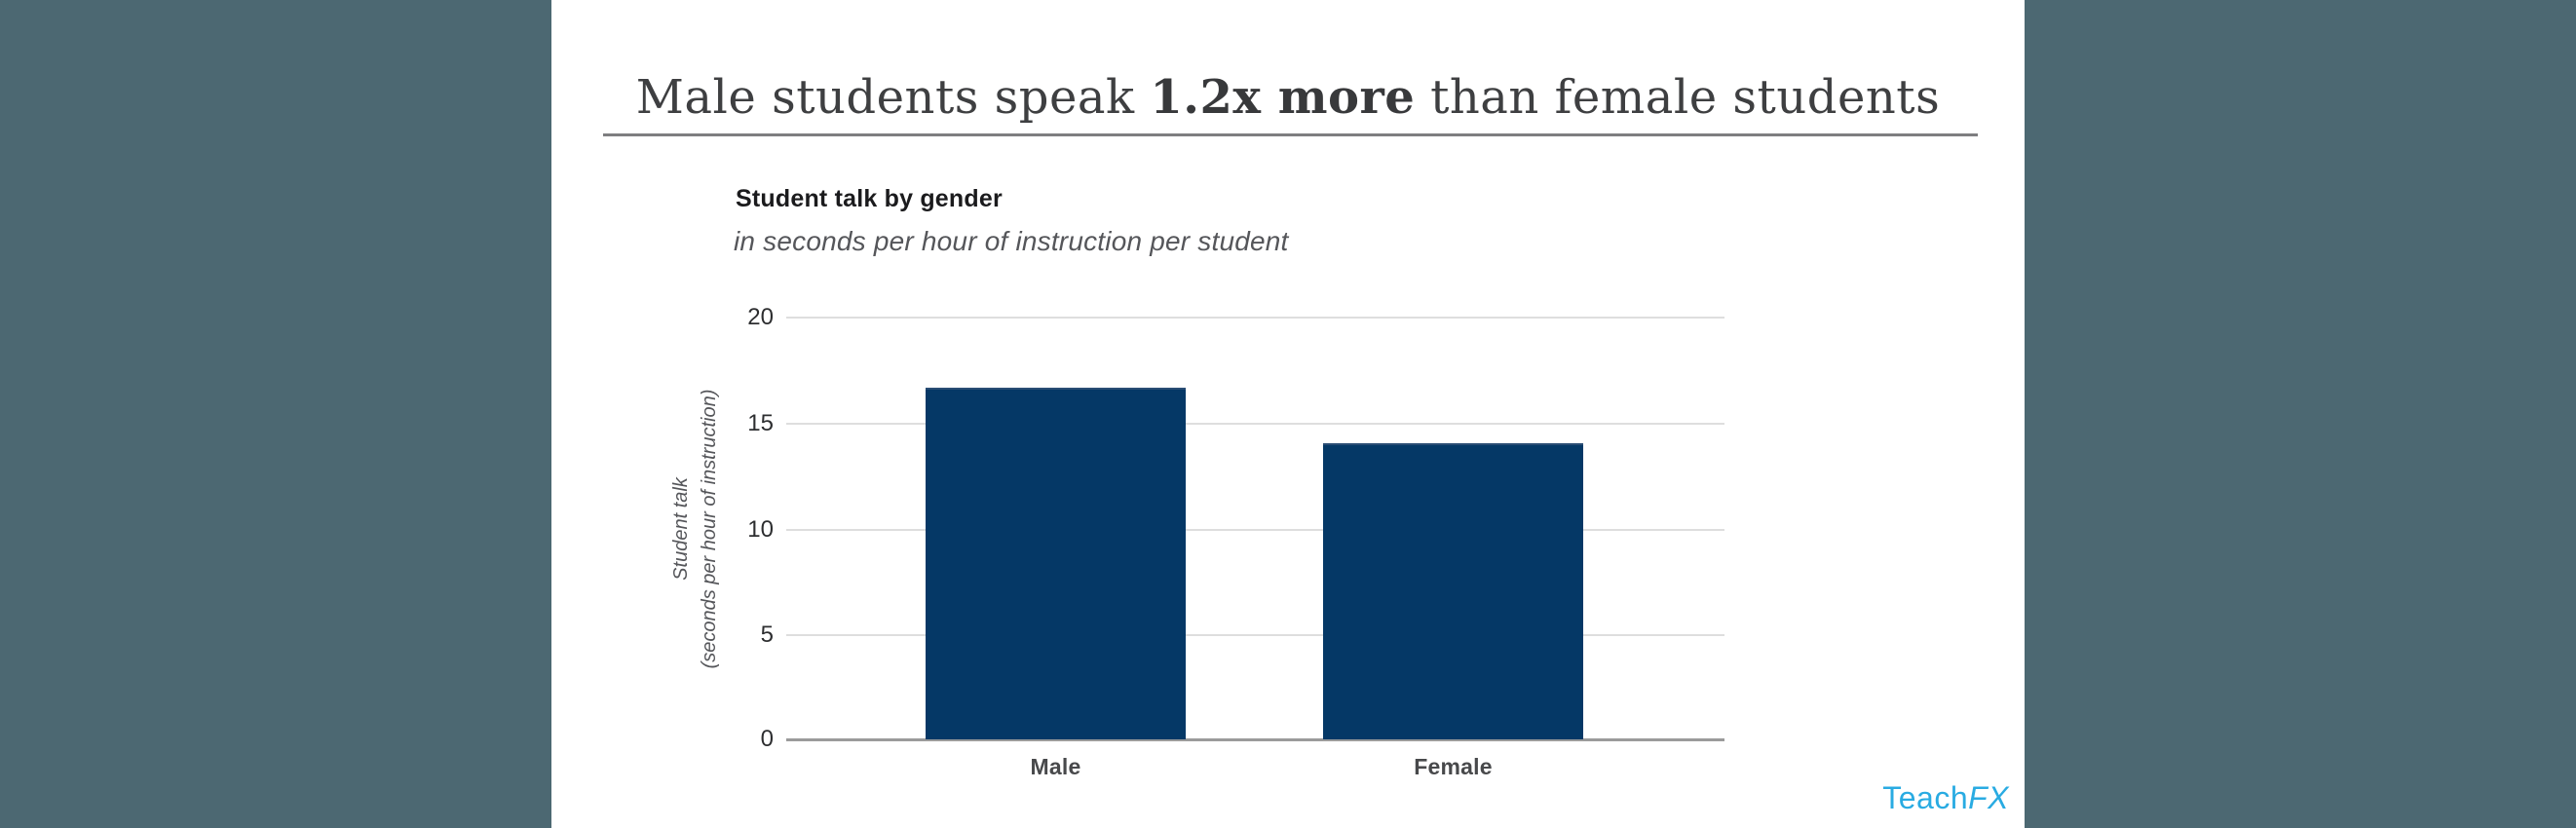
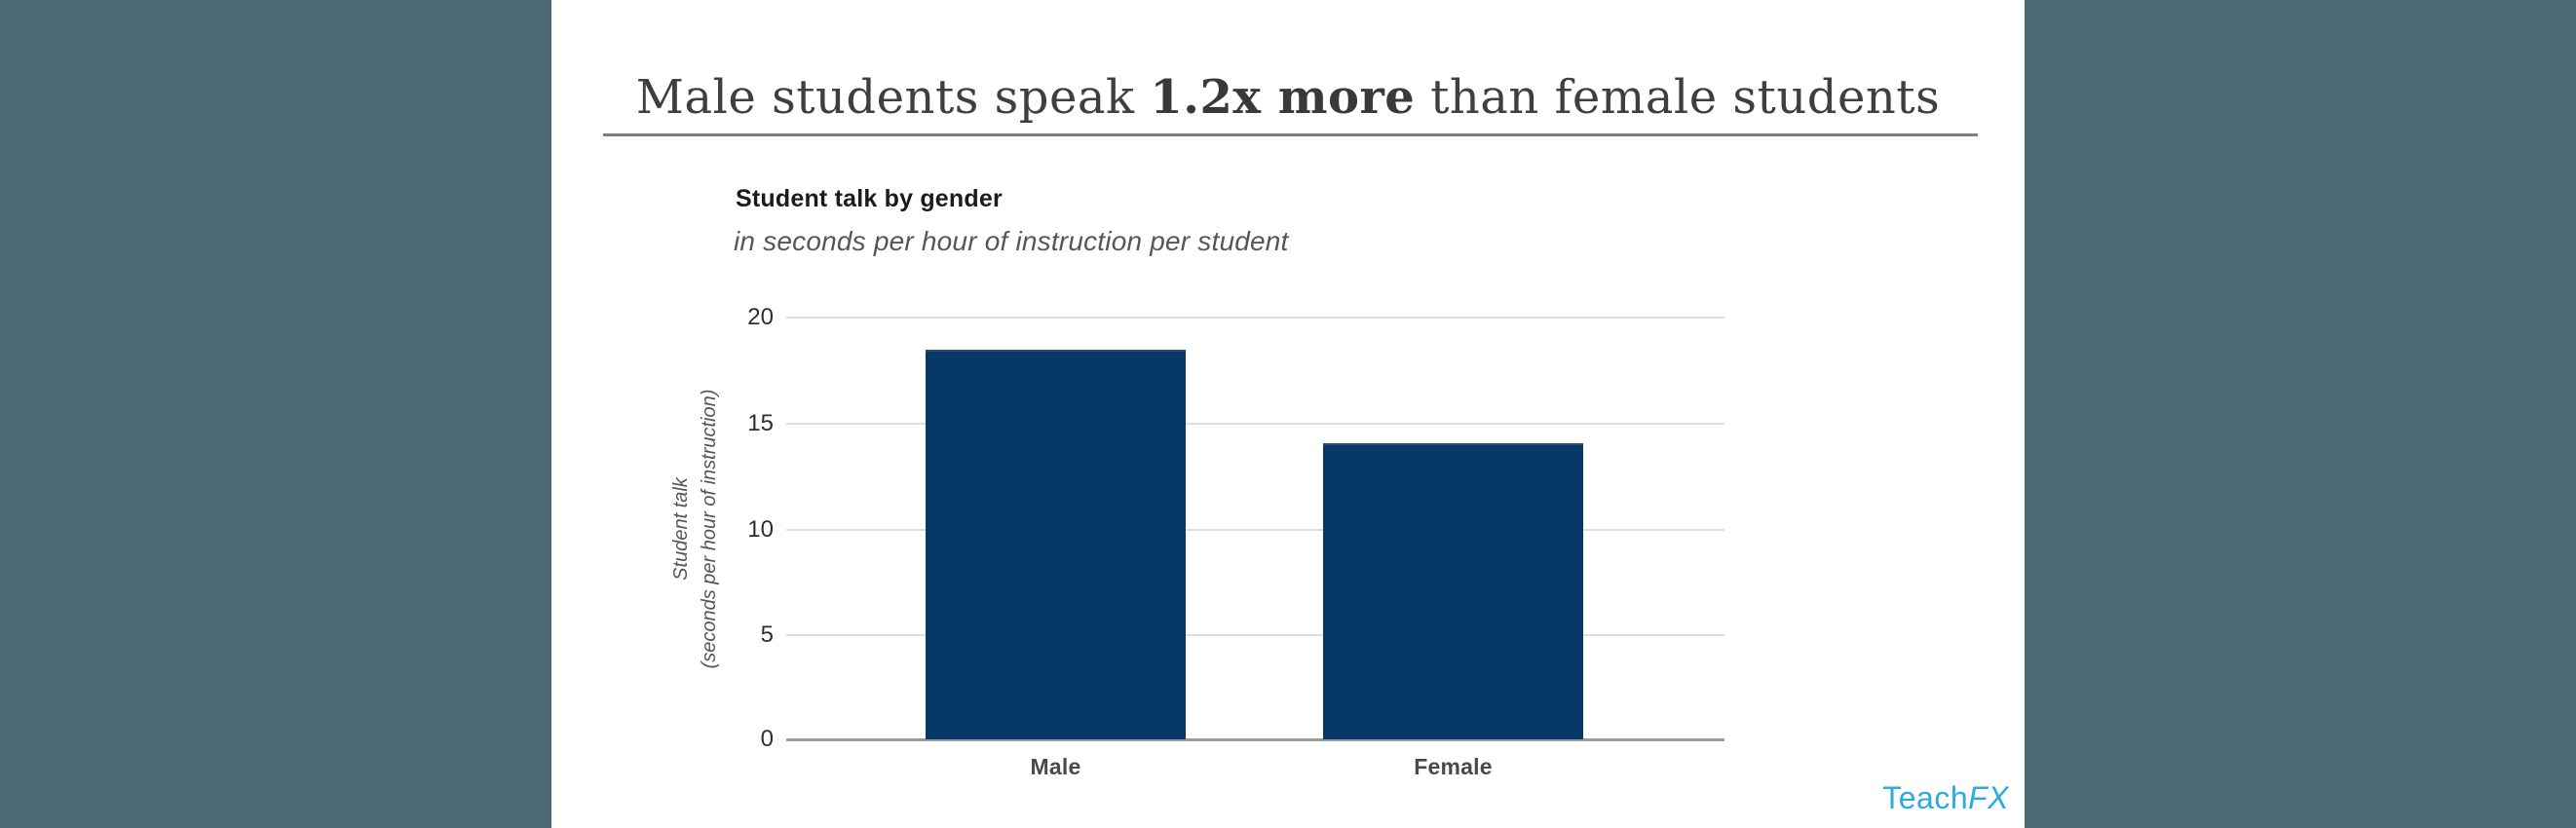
Male: 16.5 -> 18.3
